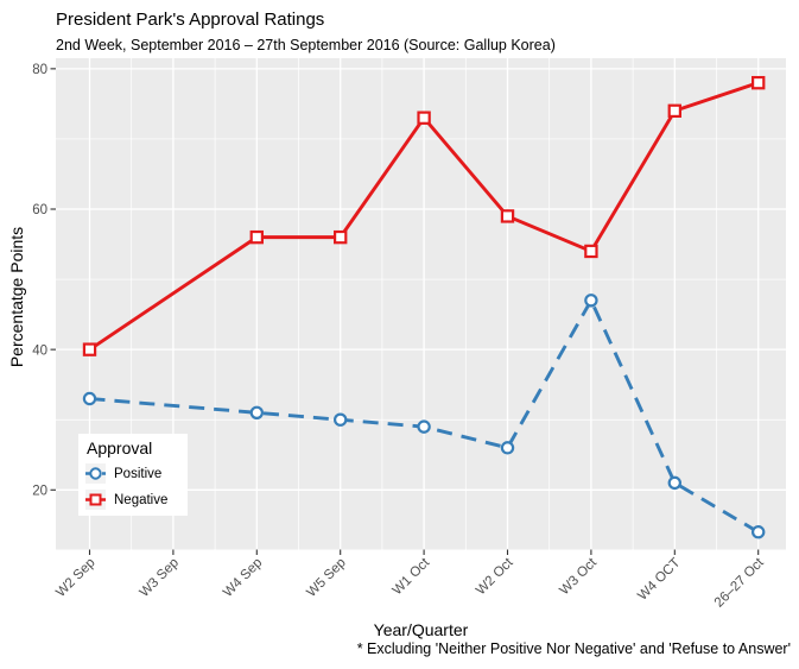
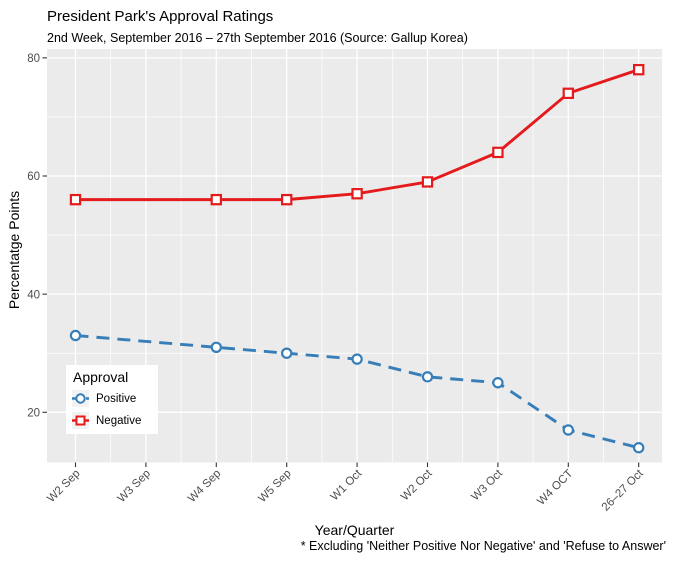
Negative/W2 Sep: 40 -> 56
Negative/W1 Oct: 73 -> 57
Positive/W3 Oct: 47 -> 25
Negative/W3 Oct: 54 -> 64
Positive/W4 OCT: 21 -> 17
